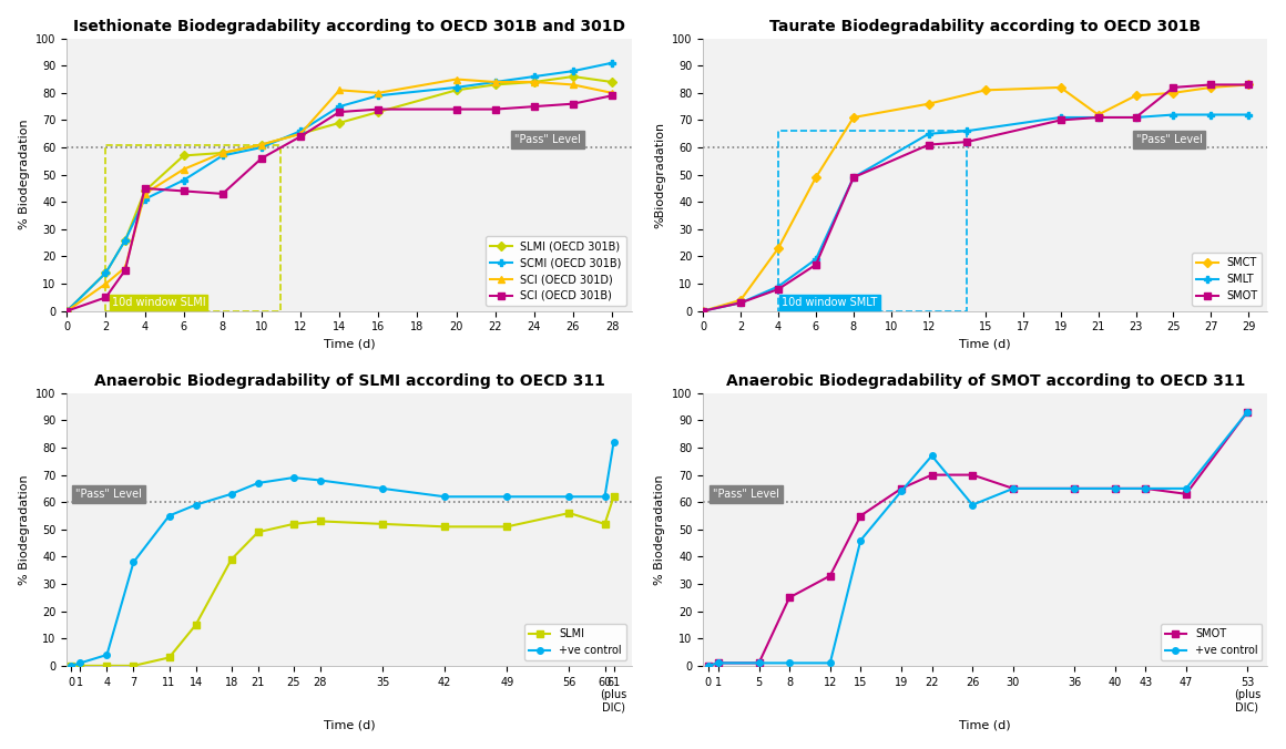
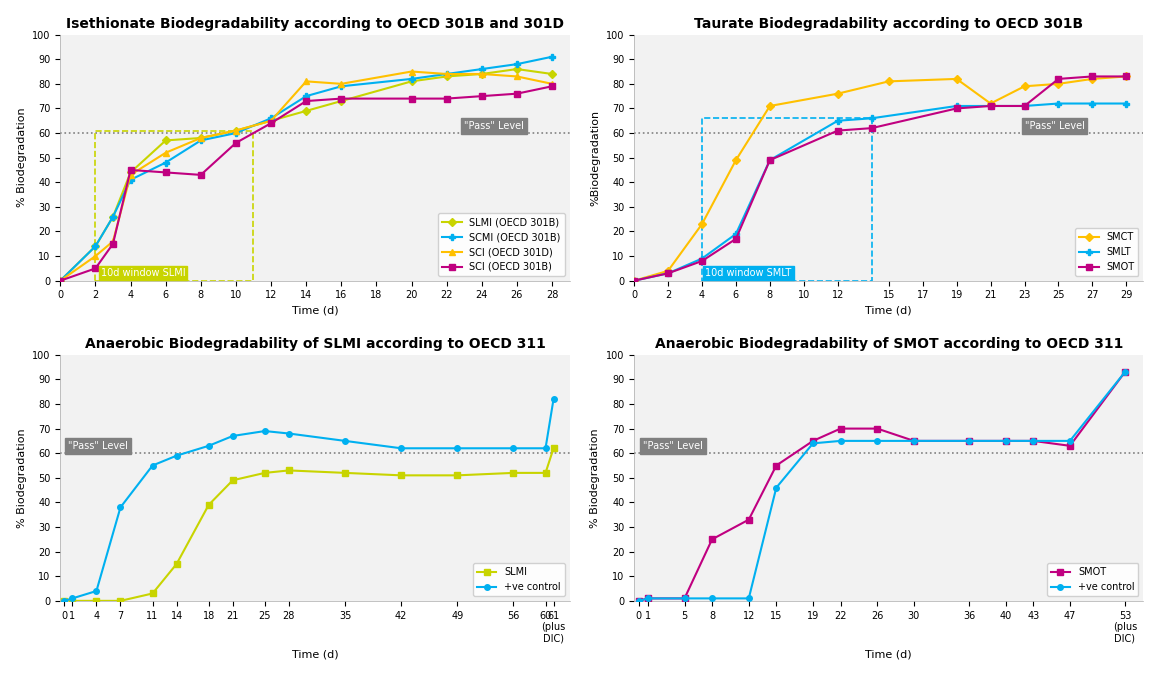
Anaerobic Biodegradability of SLMI according to OECD 311/SLMI/56: 56 -> 52
Anaerobic Biodegradability of SMOT according to OECD 311/+ve control/22: 77 -> 65
Anaerobic Biodegradability of SMOT according to OECD 311/+ve control/26: 59 -> 65
